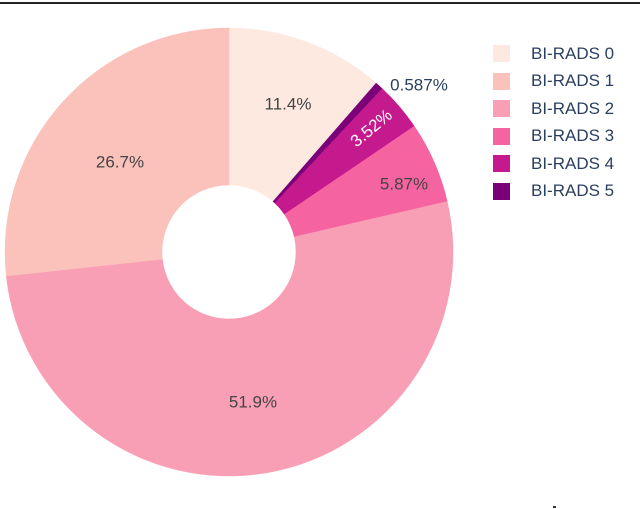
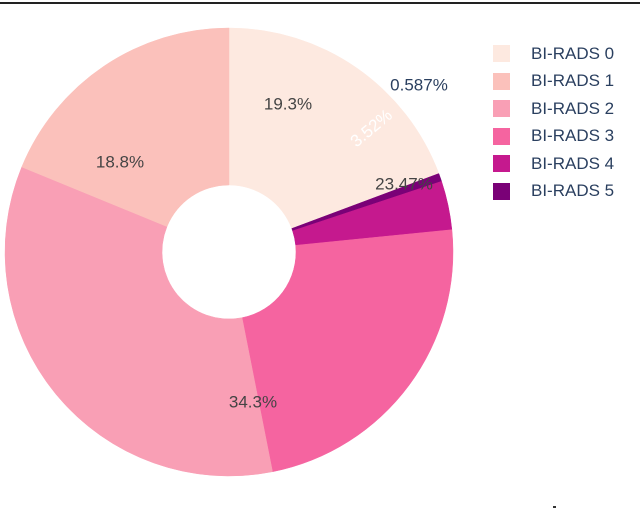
BI-RADS 0: 11.4% -> 19.3%
BI-RADS 1: 26.7% -> 18.8%
BI-RADS 2: 51.9% -> 34.3%
BI-RADS 3: 5.87% -> 23.47%
